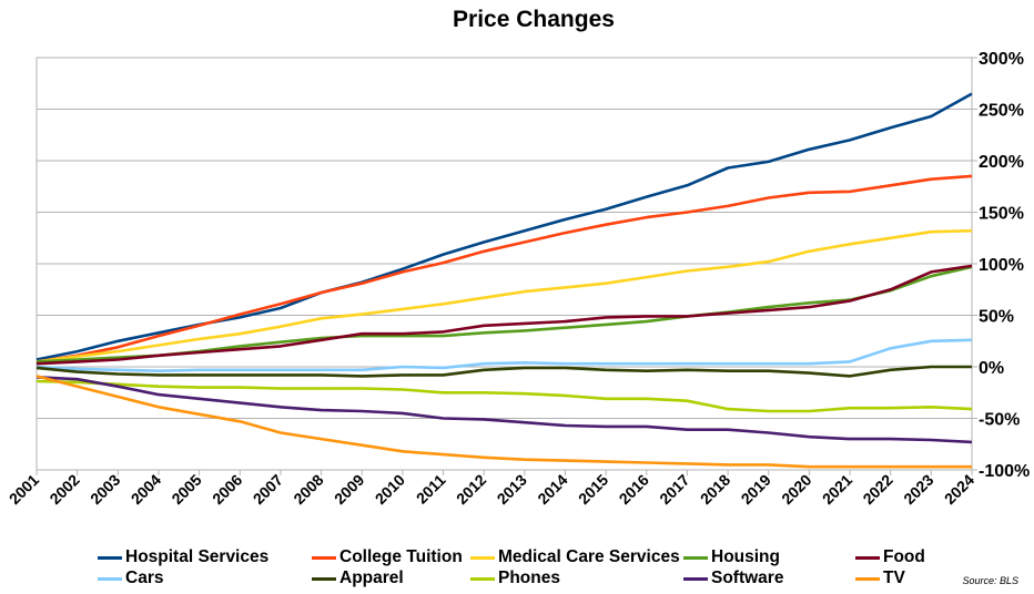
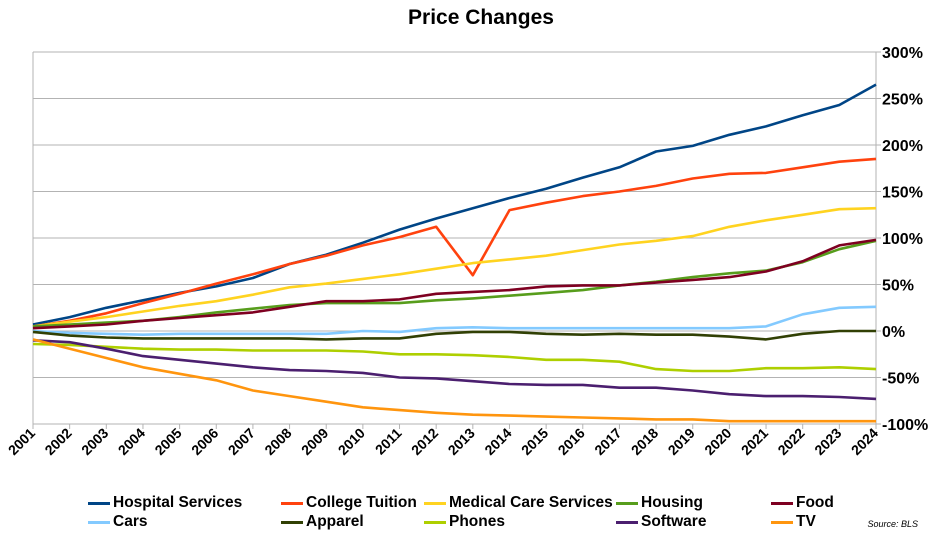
College Tuition/2013: 120% -> 60%
